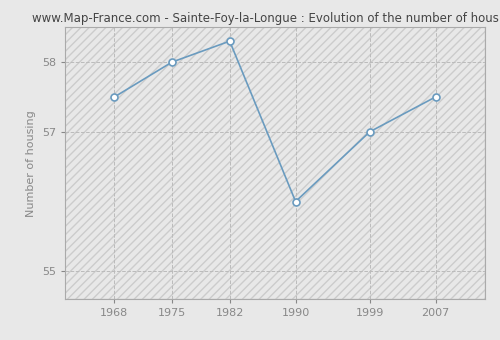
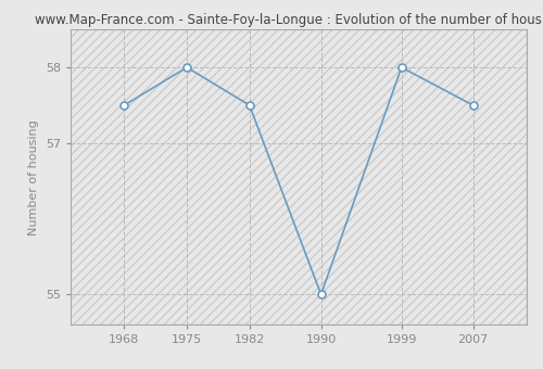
1982: 58.3 -> 57.5
1990: 56.0 -> 55.0
1999: 57.0 -> 58.0
